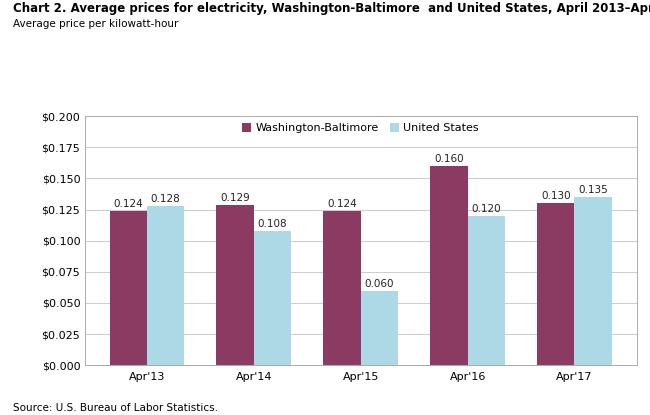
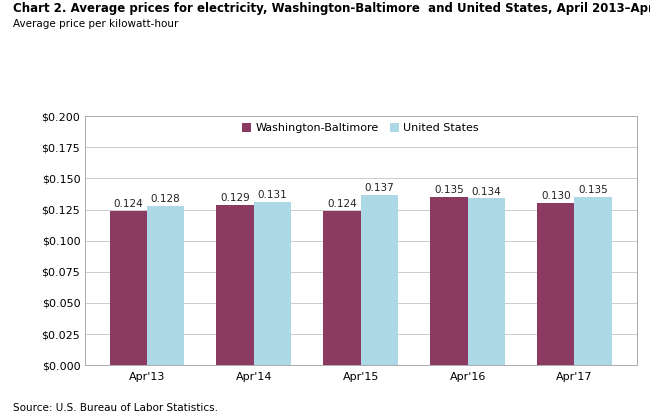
United States/Apr'14: 0.108 -> 0.131
United States/Apr'15: 0.060 -> 0.137
Washington-Baltimore/Apr'16: 0.160 -> 0.135
United States/Apr'16: 0.120 -> 0.134
